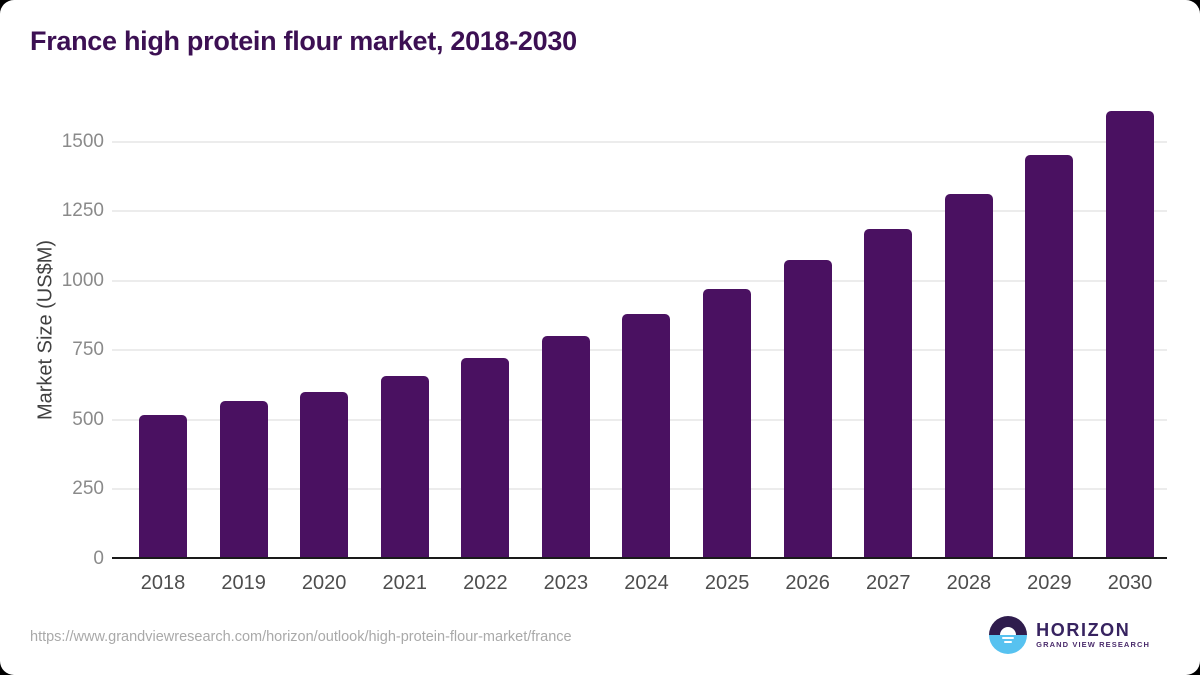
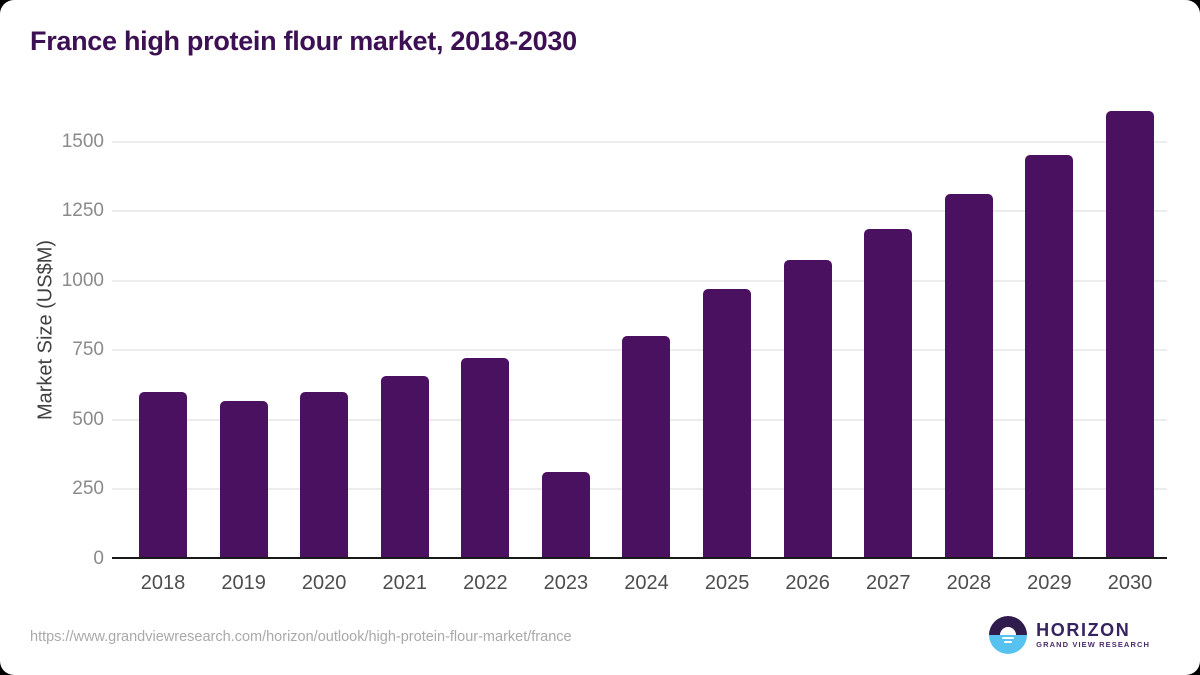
2018: 520 -> 600
2023: 800 -> 310
2024: 880 -> 800
